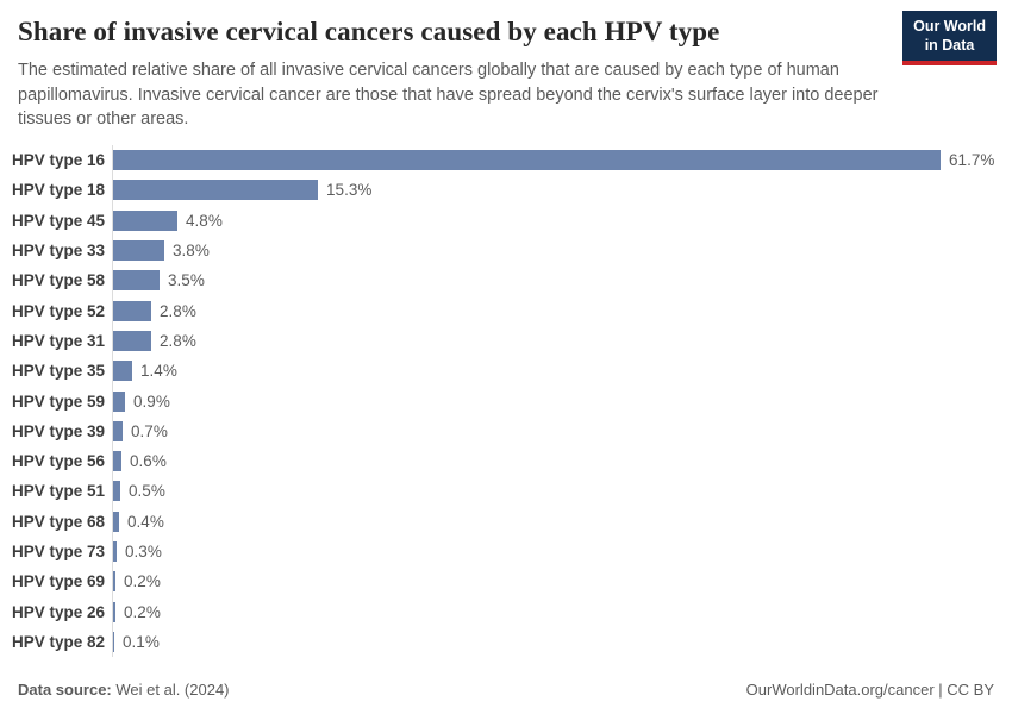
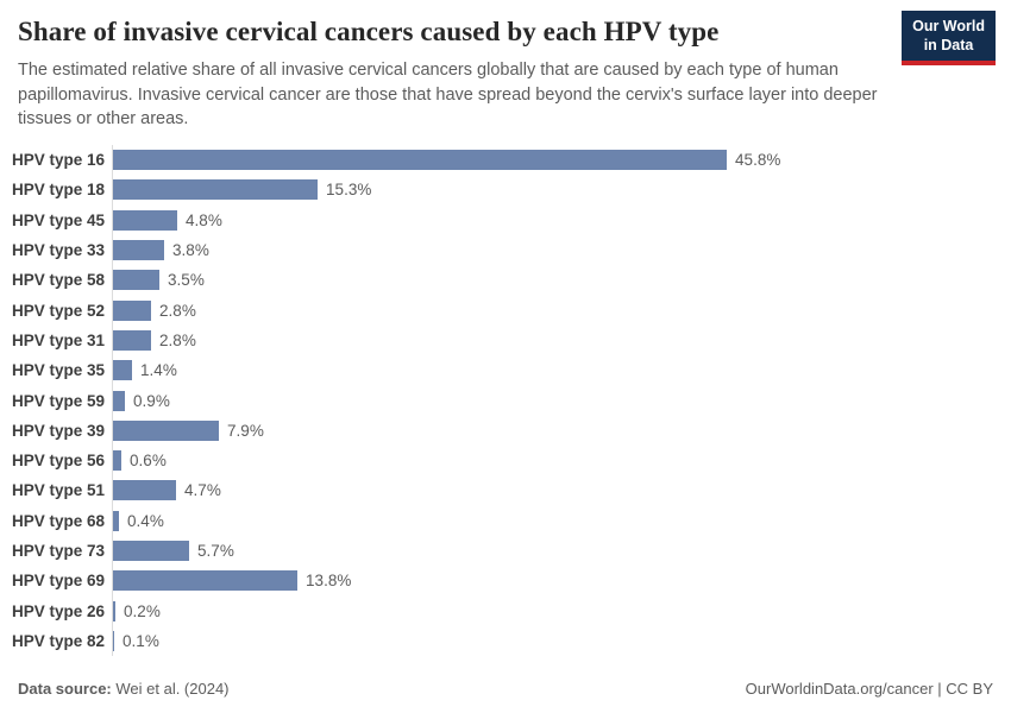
HPV type 16: 61.7% -> 45.8%
HPV type 39: 0.7% -> 7.9%
HPV type 51: 0.5% -> 4.7%
HPV type 73: 0.3% -> 5.7%
HPV type 69: 0.2% -> 13.8%
